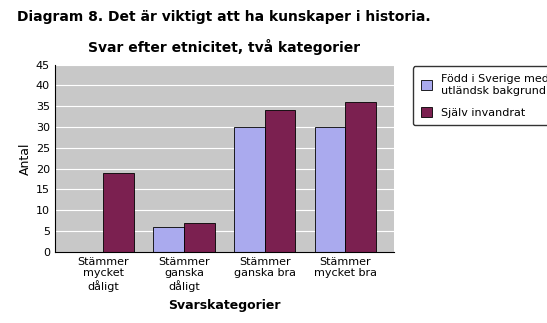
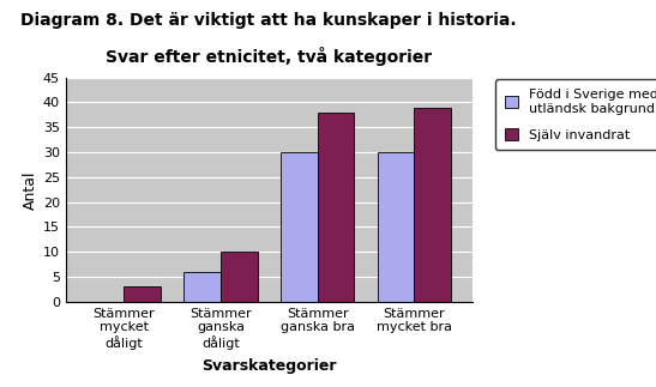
Själv invandrat/Stämmer mycket dåligt: 19 -> 3
Själv invandrat/Stämmer ganska dåligt: 7 -> 10
Själv invandrat/Stämmer ganska bra: 34 -> 38
Själv invandrat/Stämmer mycket bra: 36 -> 39
